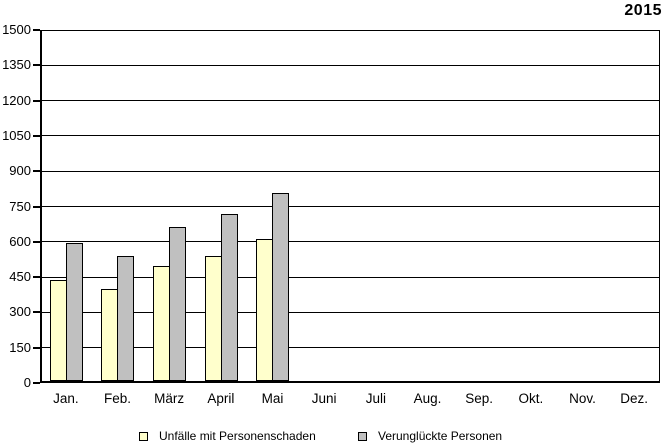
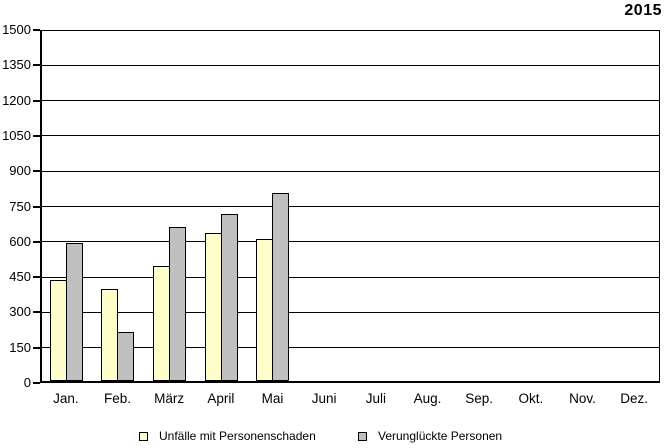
Verunglückte Personen/Feb.: 530 -> 210
Unfälle mit Personenschaden/April: 530 -> 630
